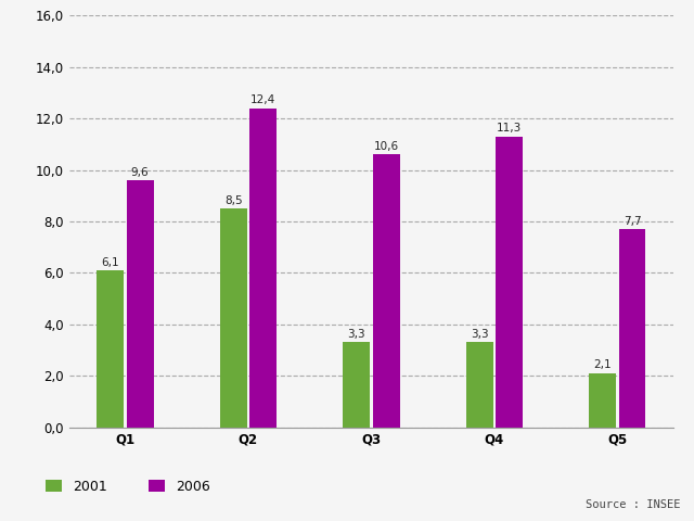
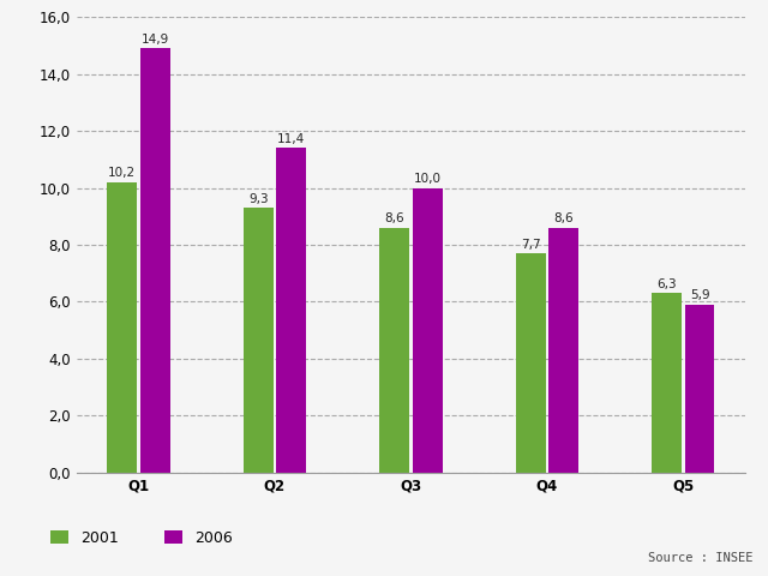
2001/Q1: 6,1 -> 10,2
2006/Q1: 9,6 -> 14,9
2001/Q2: 8,5 -> 9,3
2006/Q2: 12,4 -> 11,4
2001/Q3: 3,3 -> 8,6
2006/Q3: 10,6 -> 10,0
2001/Q4: 3,3 -> 7,7
2006/Q4: 11,3 -> 8,6
2001/Q5: 2,1 -> 6,3
2006/Q5: 7,7 -> 5,9
